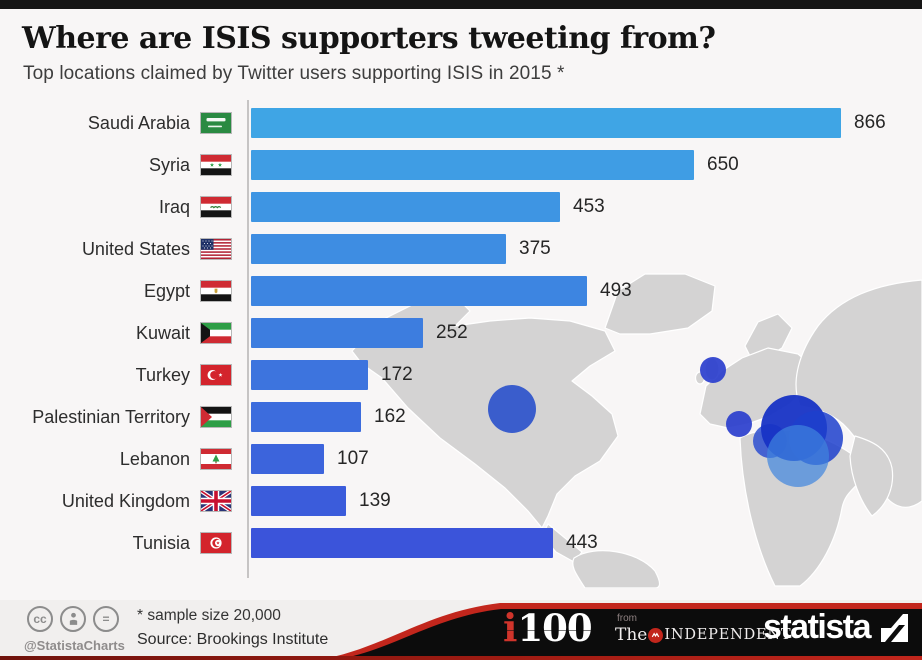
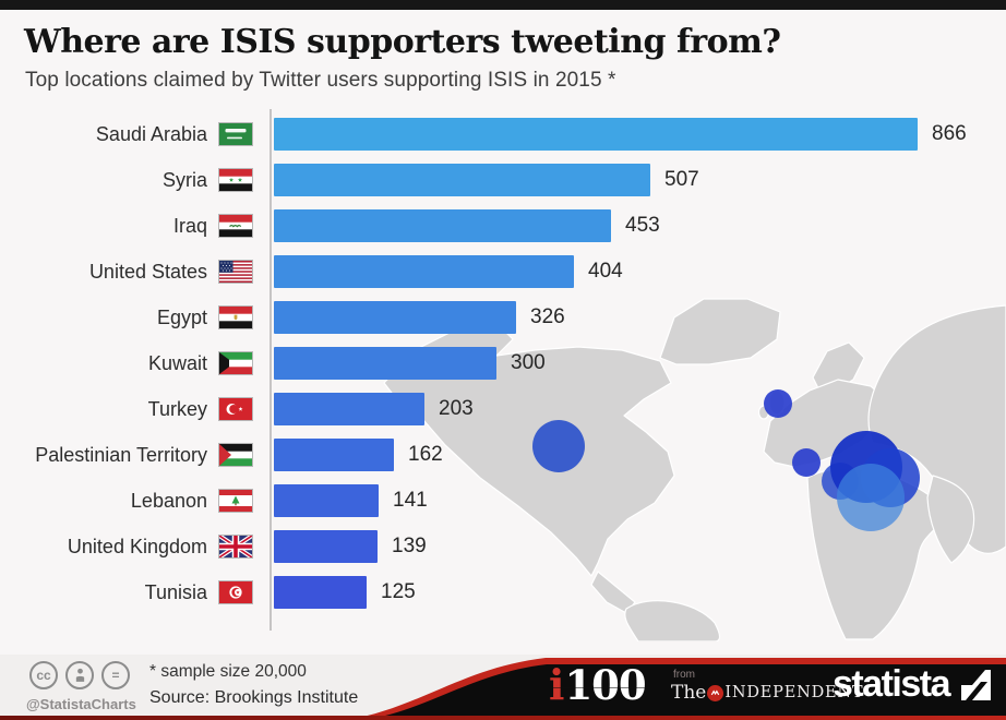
Syria: 650 -> 507
United States: 375 -> 404
Egypt: 493 -> 326
Kuwait: 252 -> 300
Turkey: 172 -> 203
Lebanon: 107 -> 141
Tunisia: 443 -> 125
